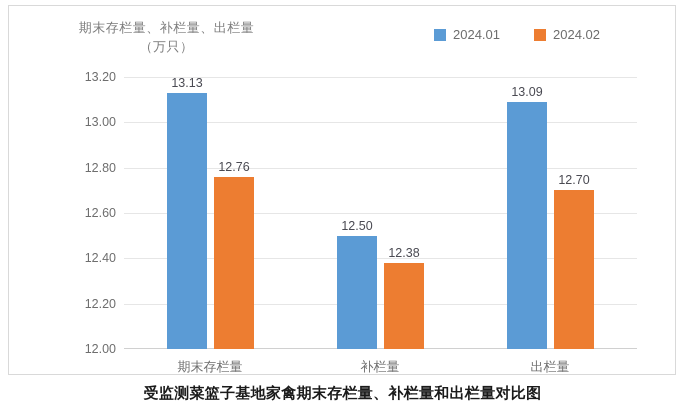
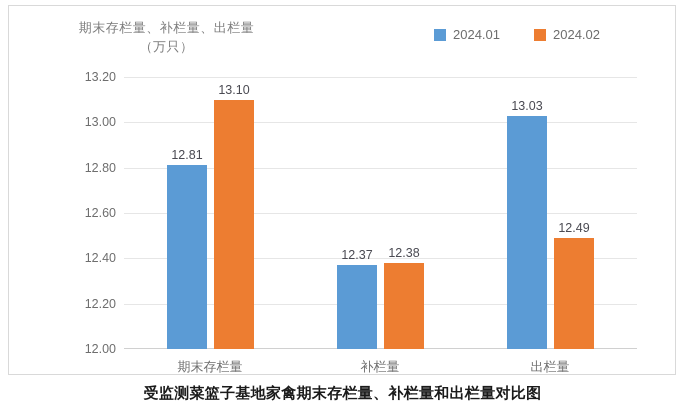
2024.01/期末存栏量: 13.13 -> 12.81
2024.02/期末存栏量: 12.76 -> 13.10
2024.01/补栏量: 12.50 -> 12.37
2024.01/出栏量: 13.09 -> 13.03
2024.02/出栏量: 12.70 -> 12.49
